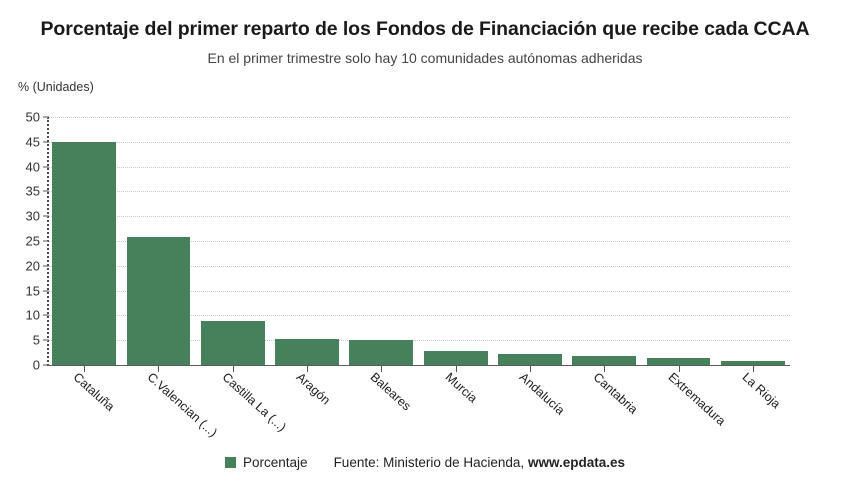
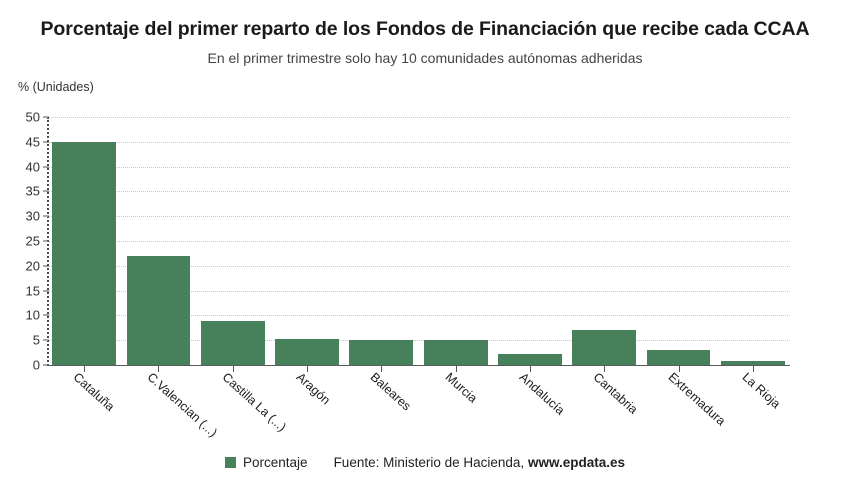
C.Valencian (...): 26 -> 22
Murcia: 3 -> 5
Cantabria: 2 -> 7
Extremadura: 2 -> 3
